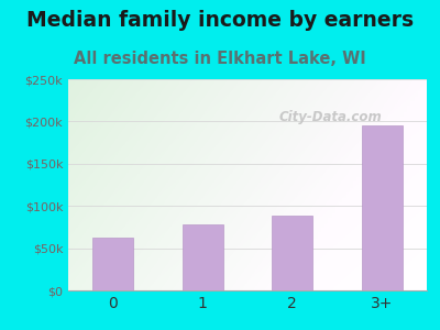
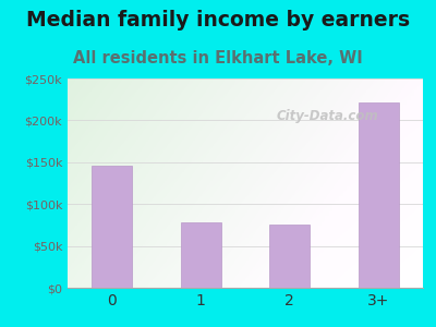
0: $62k -> $146k
2: $88k -> $76k
3+: $195k -> $222k
